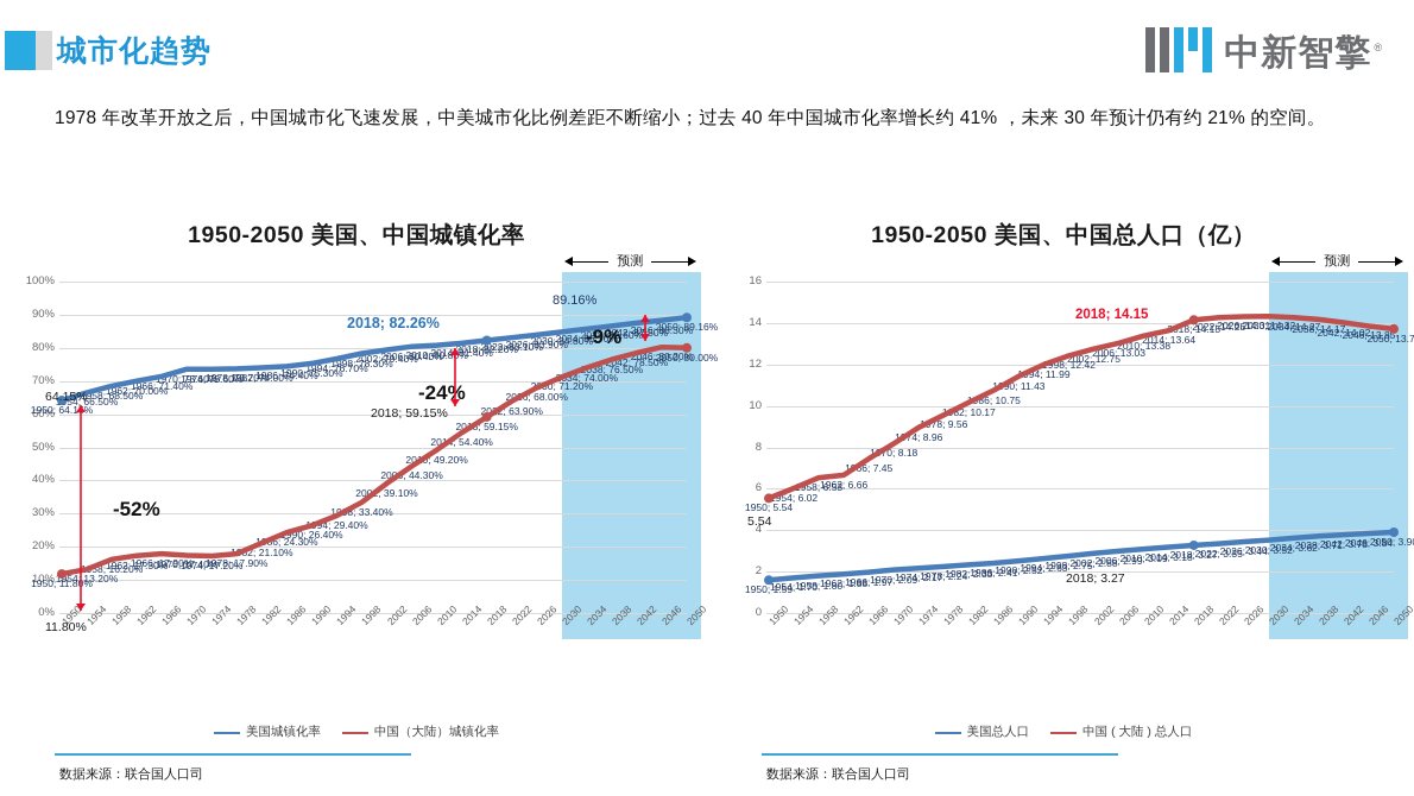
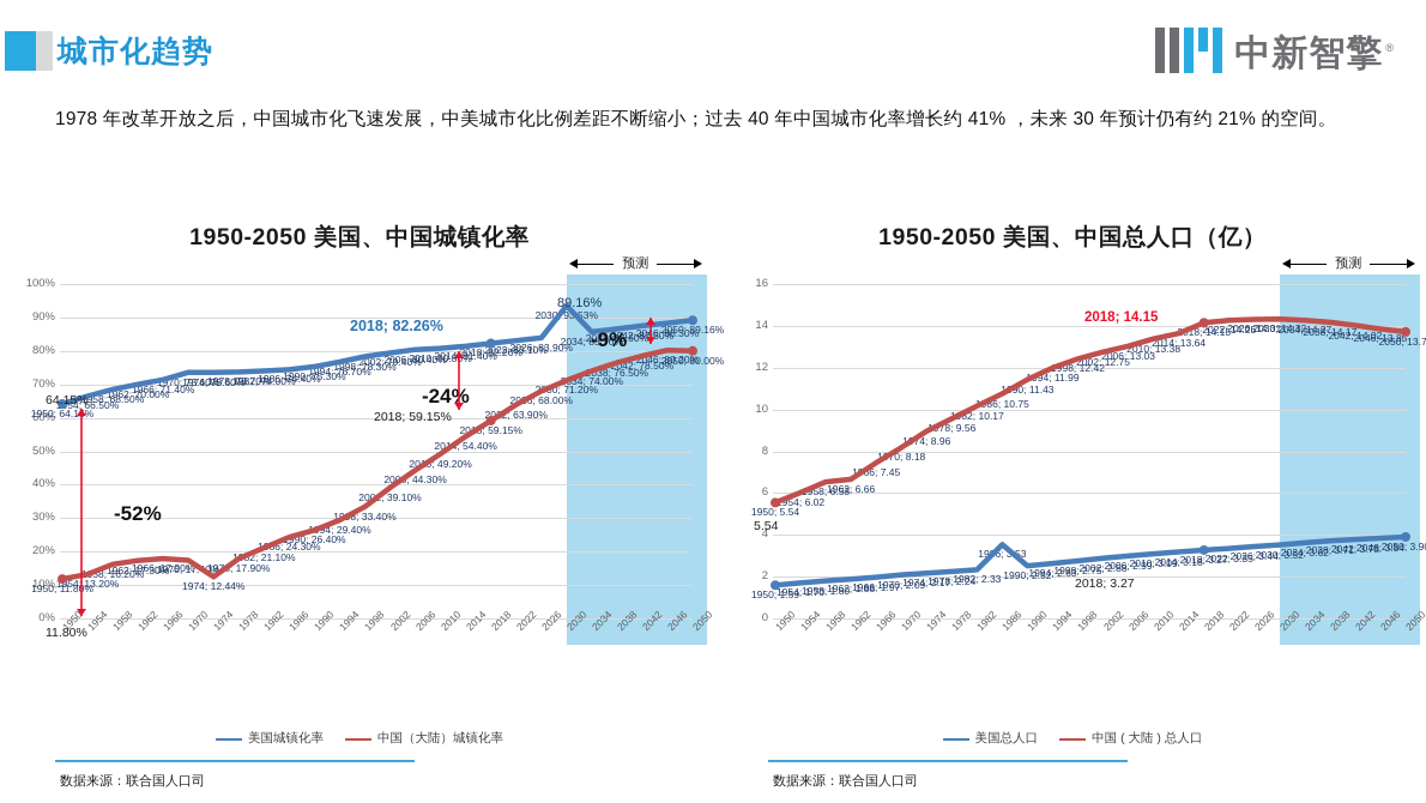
1950-2050 美国、中国城镇化率/中国（大陆）城镇化率/1974: 17.20% -> 12.44%
1950-2050 美国、中国城镇化率/美国城镇化率/2030: 84.80% -> 93.53%
1950-2050 美国、中国总人口（亿）/美国总人口/1986: 2.41 -> 3.53
